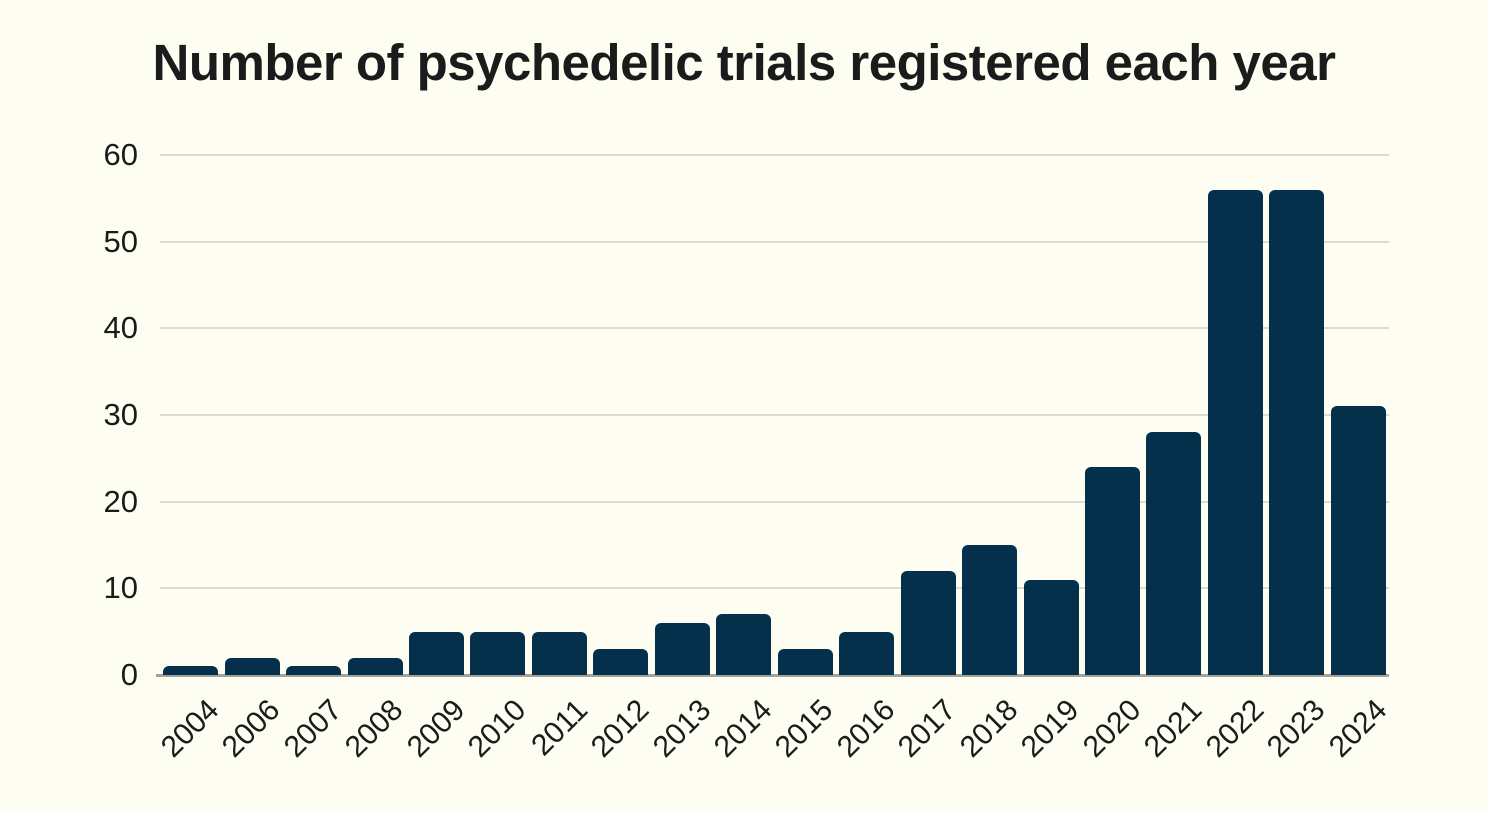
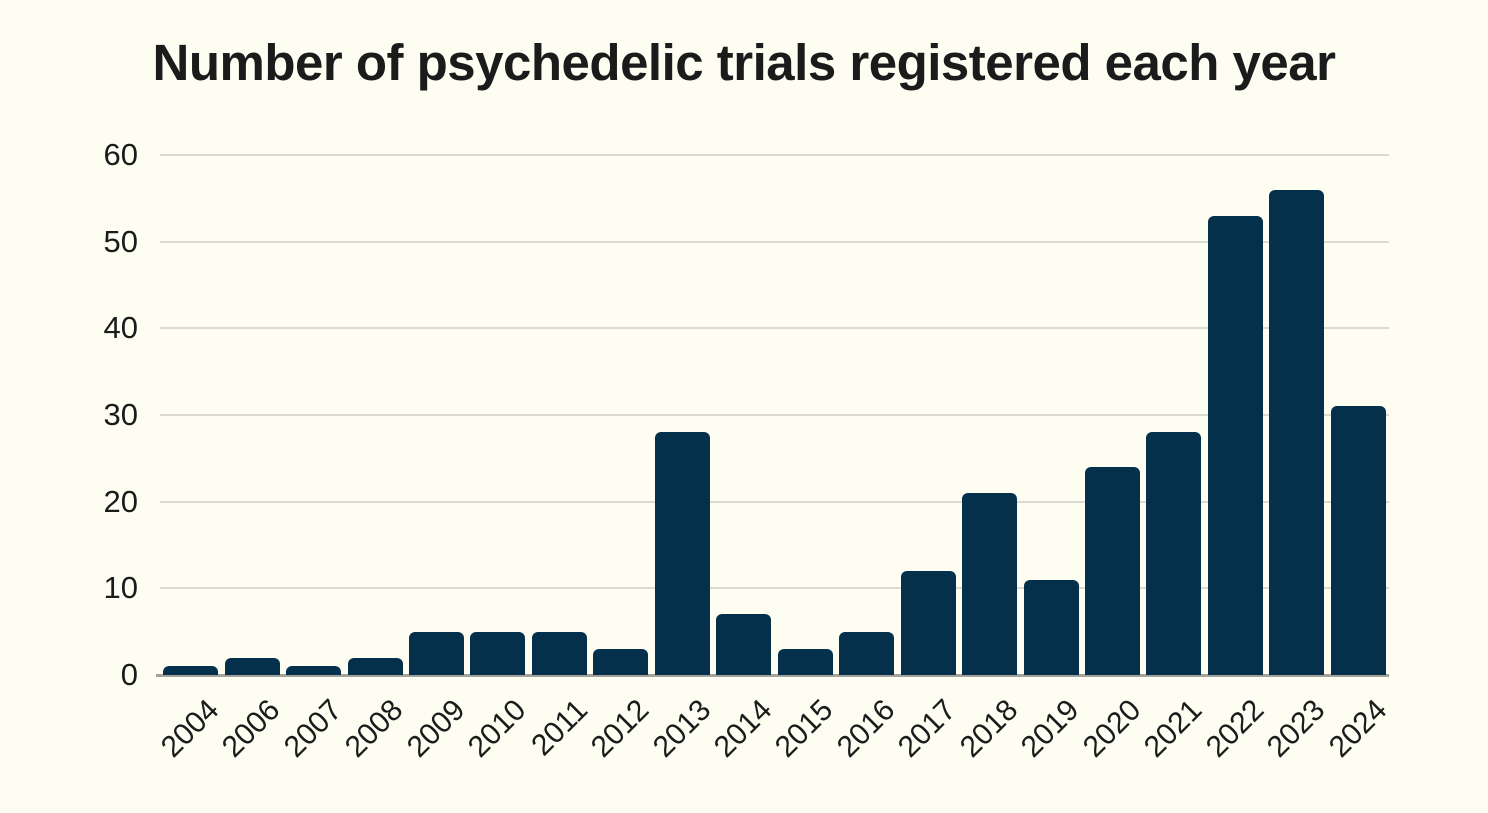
2013: 6 -> 28
2018: 15 -> 21
2022: 56 -> 53
